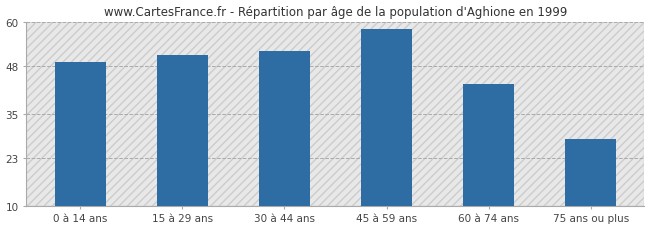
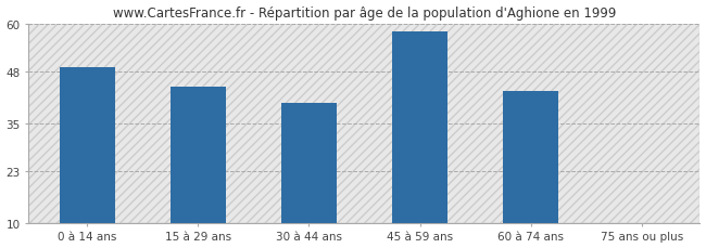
15 à 29 ans: 51 -> 44
30 à 44 ans: 52 -> 40
75 ans ou plus: 28 -> 10
